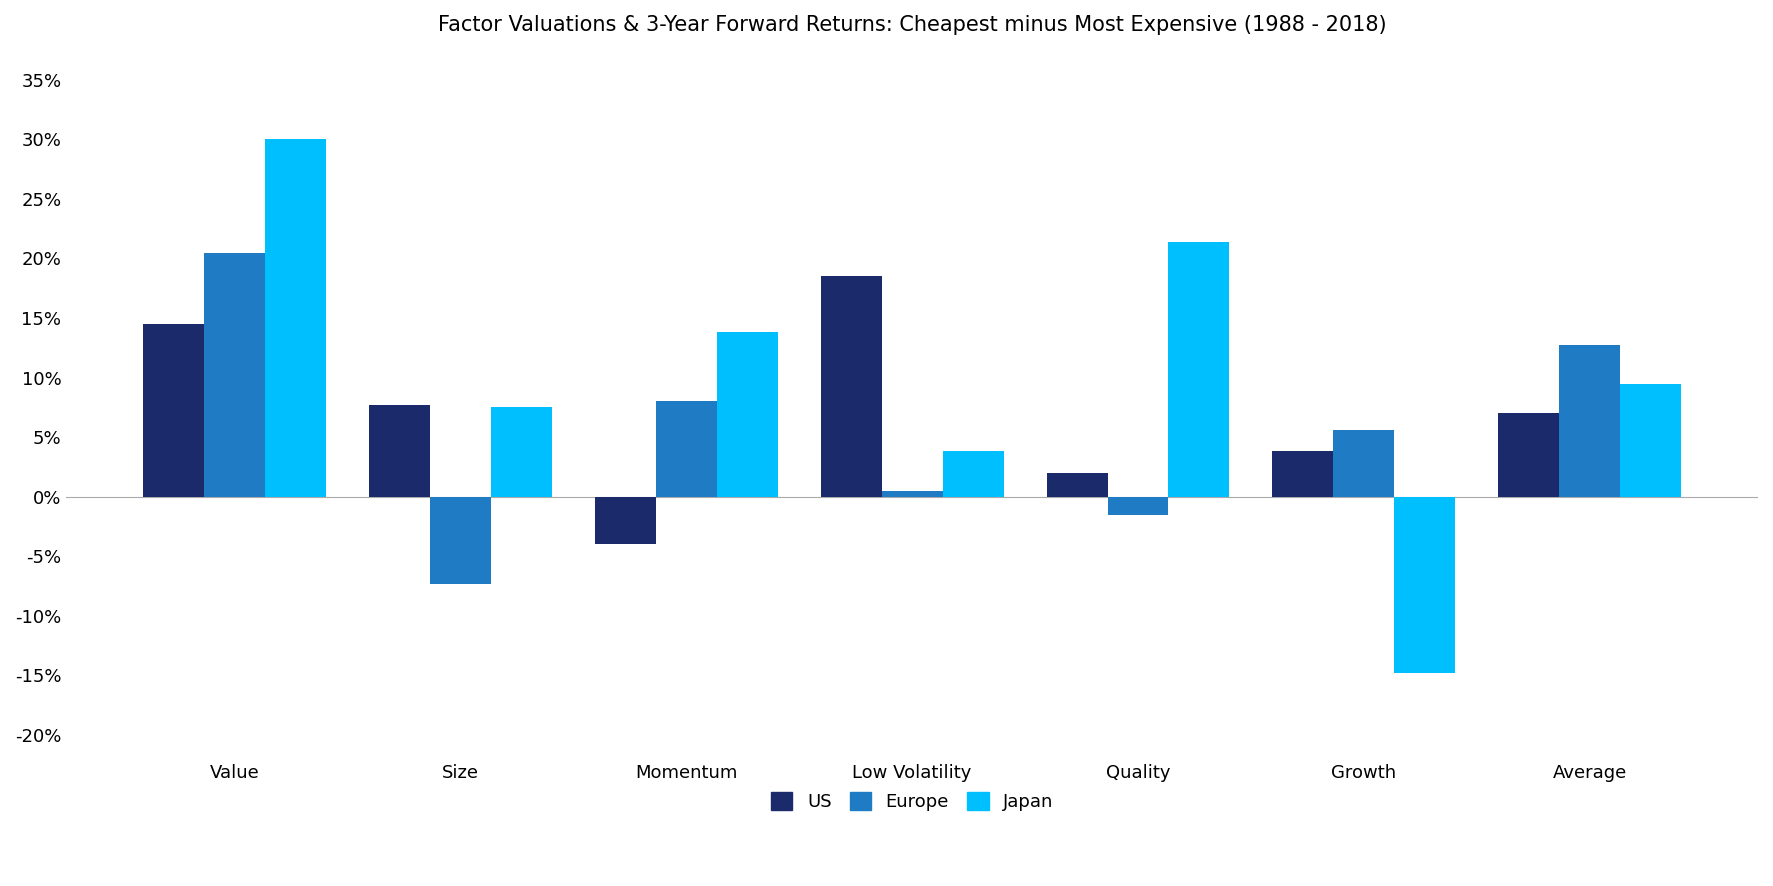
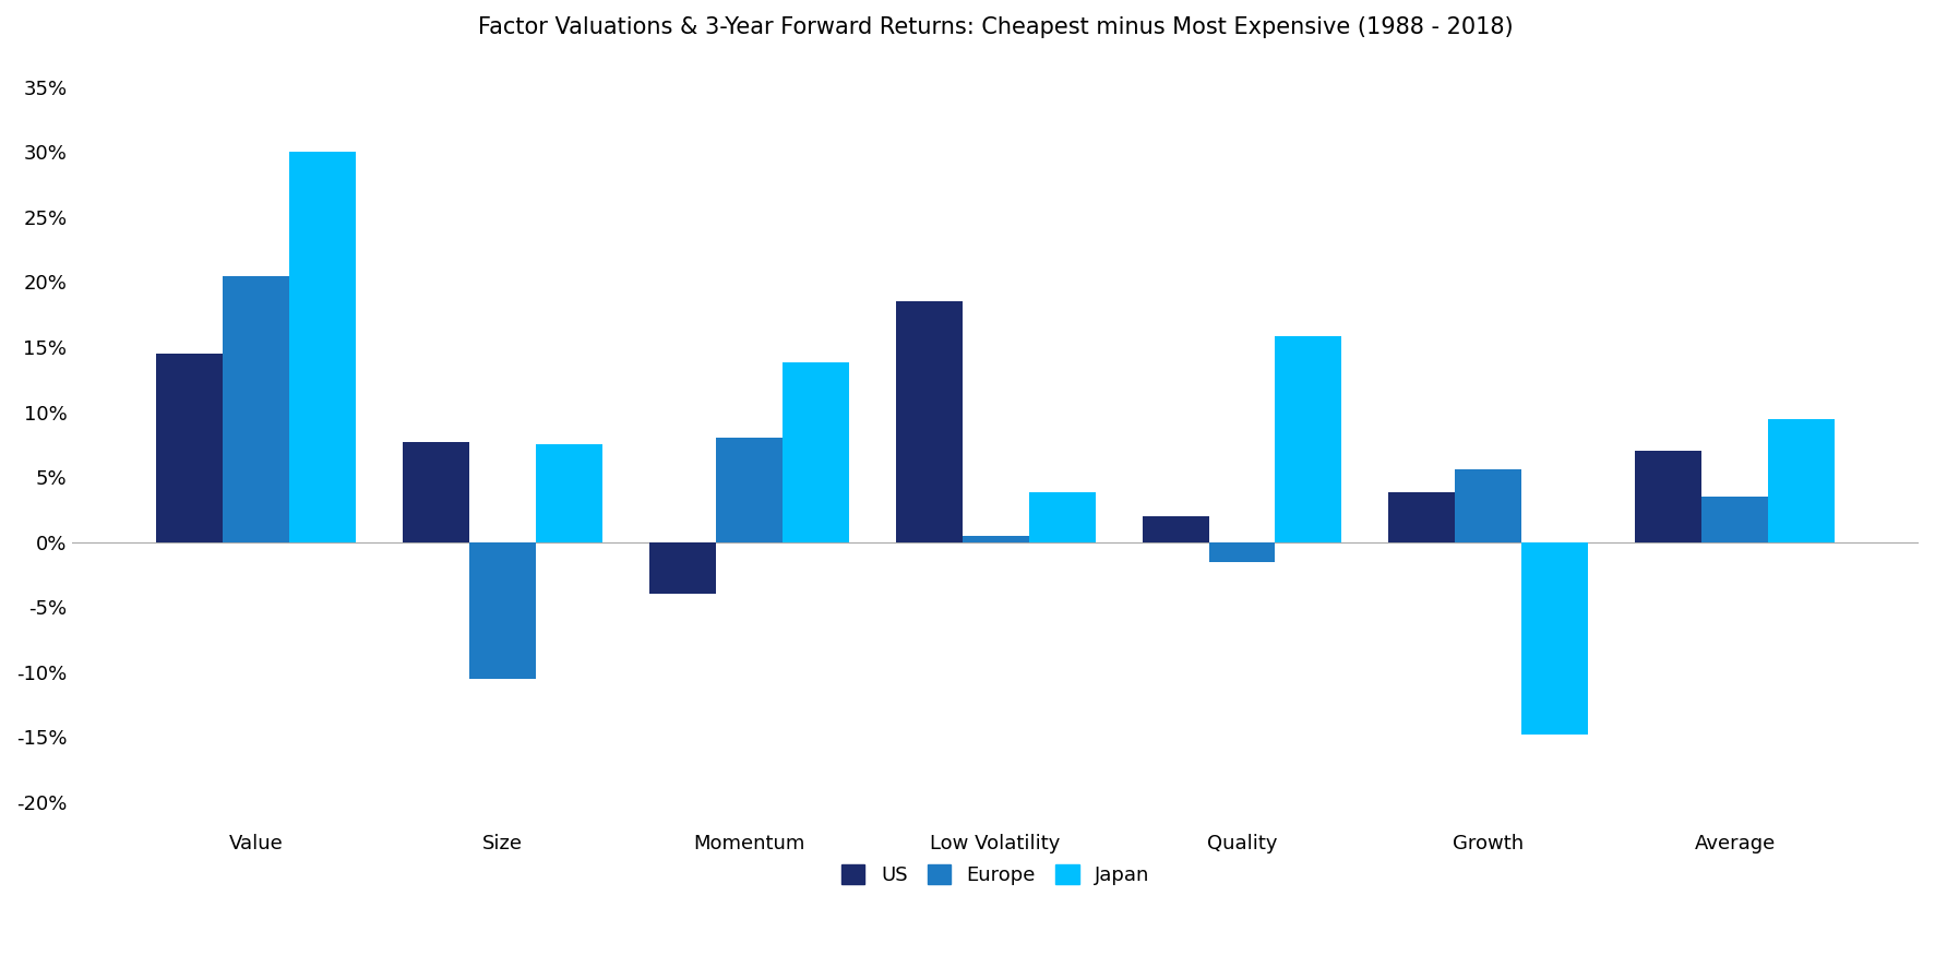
Europe/Size: -7.3% -> -10.5%
Japan/Quality: 21.4% -> 15.8%
Europe/Average: 12.7% -> 3.5%
